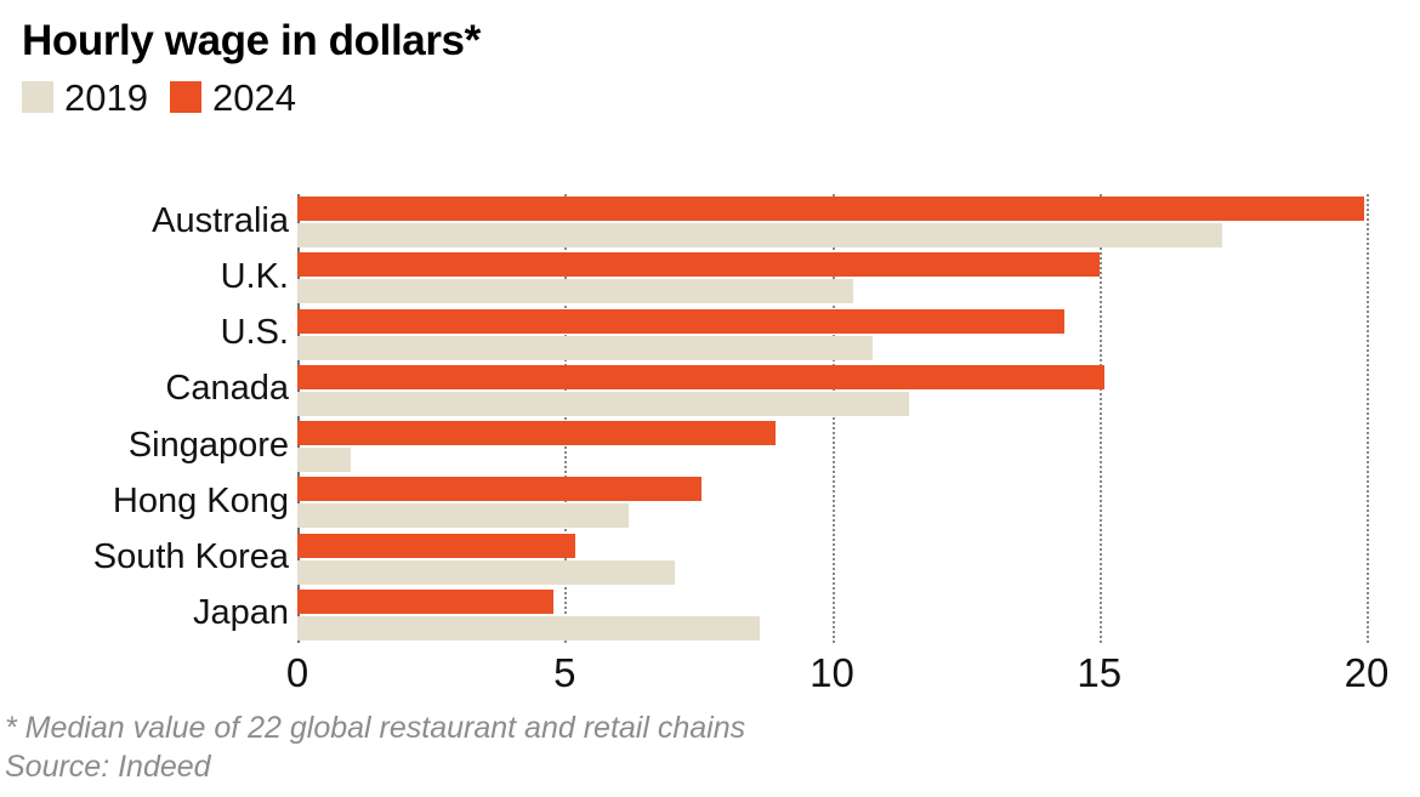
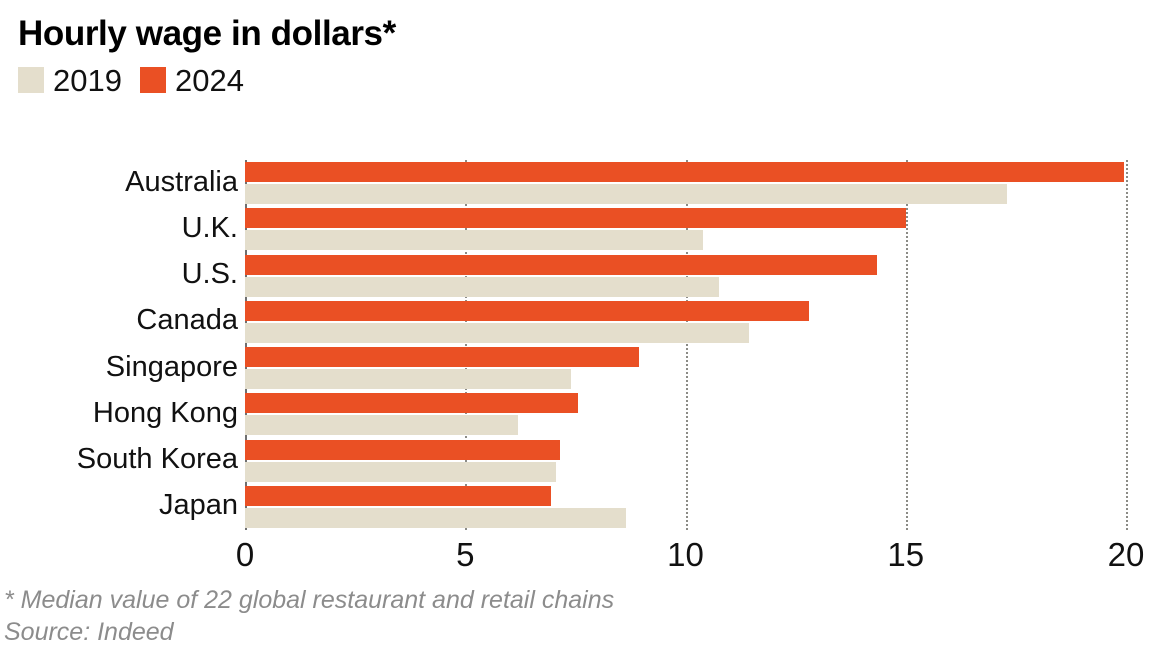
2024/Canada: 15.1 -> 12.8
2019/Singapore: 1.0 -> 7.4
2024/South Korea: 5.2 -> 7.2
2024/Japan: 4.8 -> 7.0
